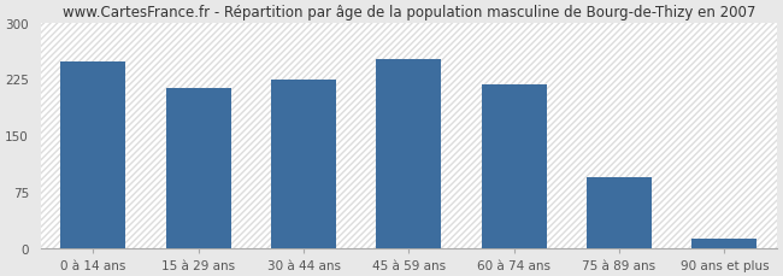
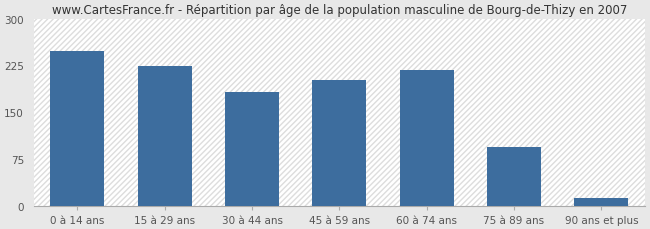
15 à 29 ans: 213 -> 224
30 à 44 ans: 224 -> 182
45 à 59 ans: 252 -> 202
